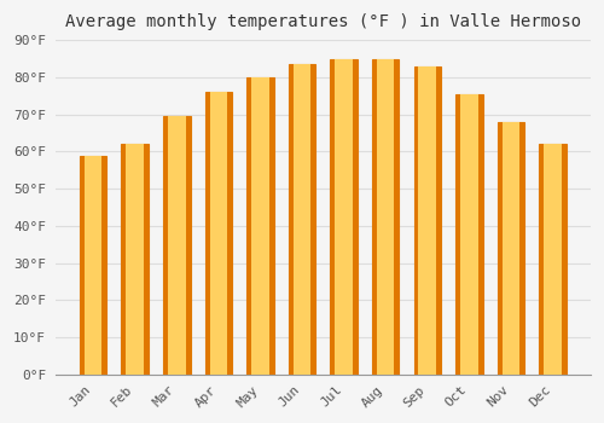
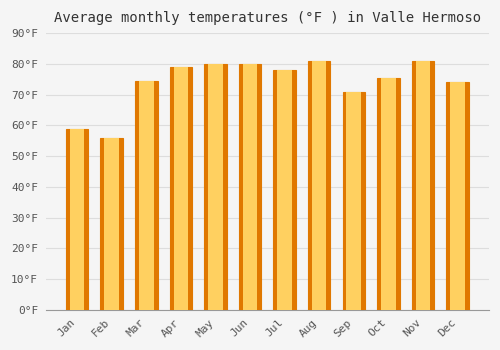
Feb: 62.0°F -> 56.0°F
Mar: 69.5°F -> 74.5°F
Apr: 76.0°F -> 79.0°F
Jun: 83.5°F -> 80.0°F
Jul: 85.0°F -> 78.0°F
Aug: 85.0°F -> 81.0°F
Sep: 83.0°F -> 71.0°F
Nov: 68.0°F -> 81.0°F
Dec: 62.0°F -> 74.0°F
